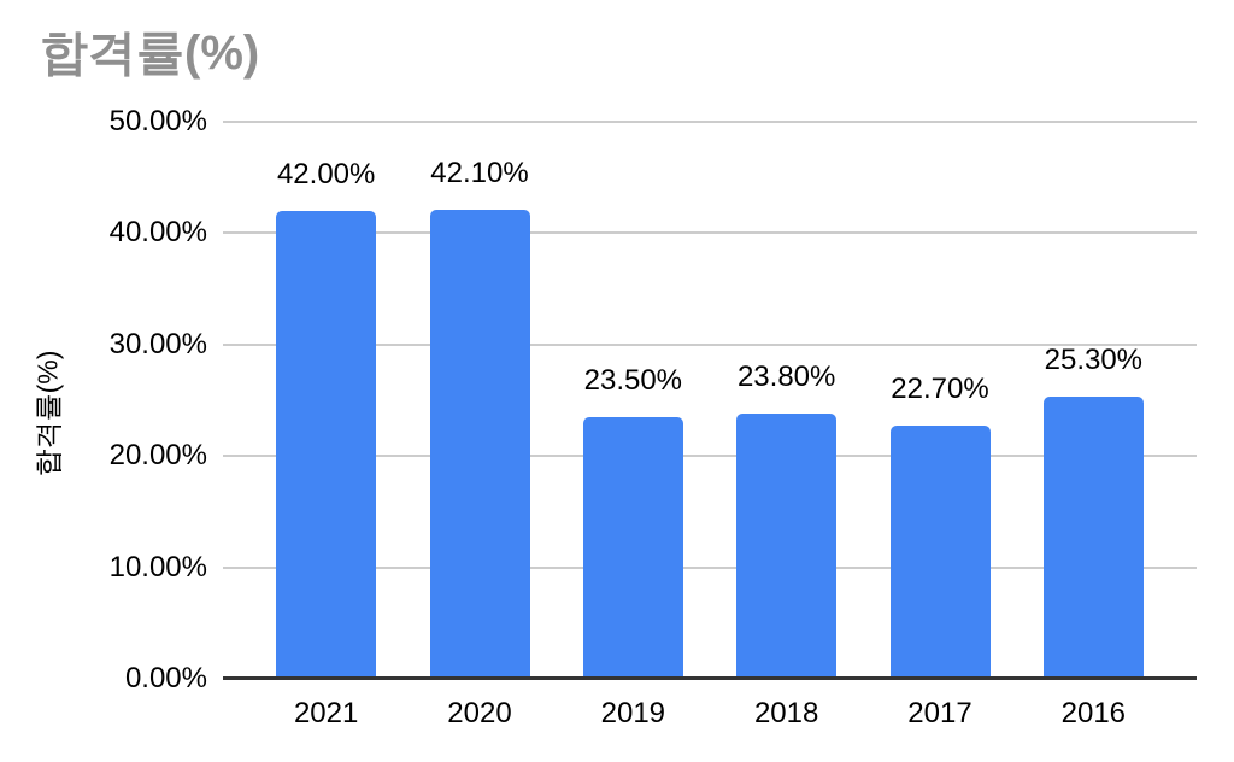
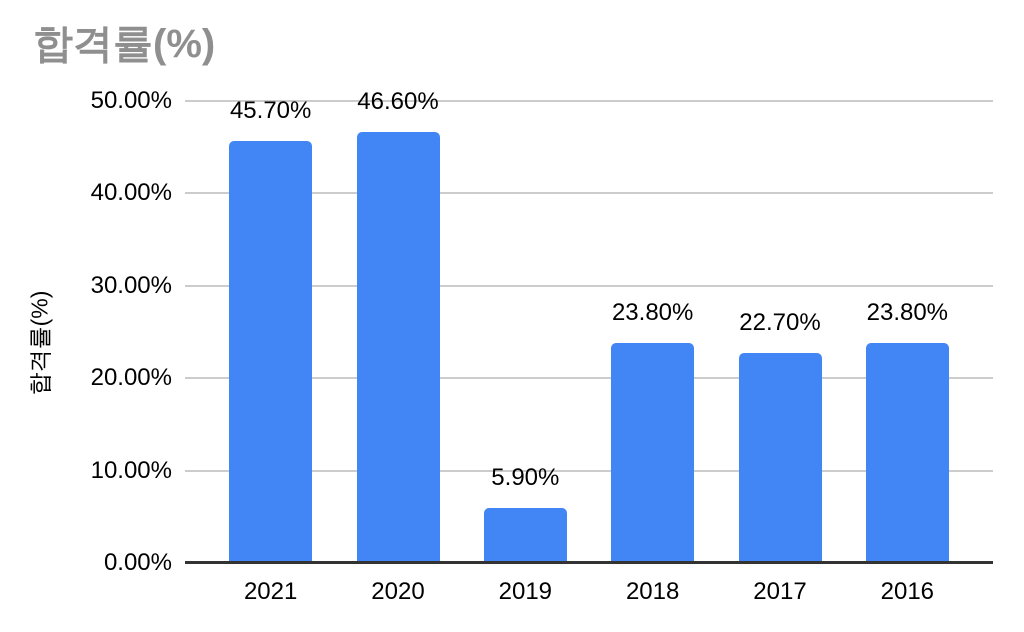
2021: 42.00% -> 45.70%
2020: 42.10% -> 46.60%
2019: 23.50% -> 5.90%
2016: 25.30% -> 23.80%
